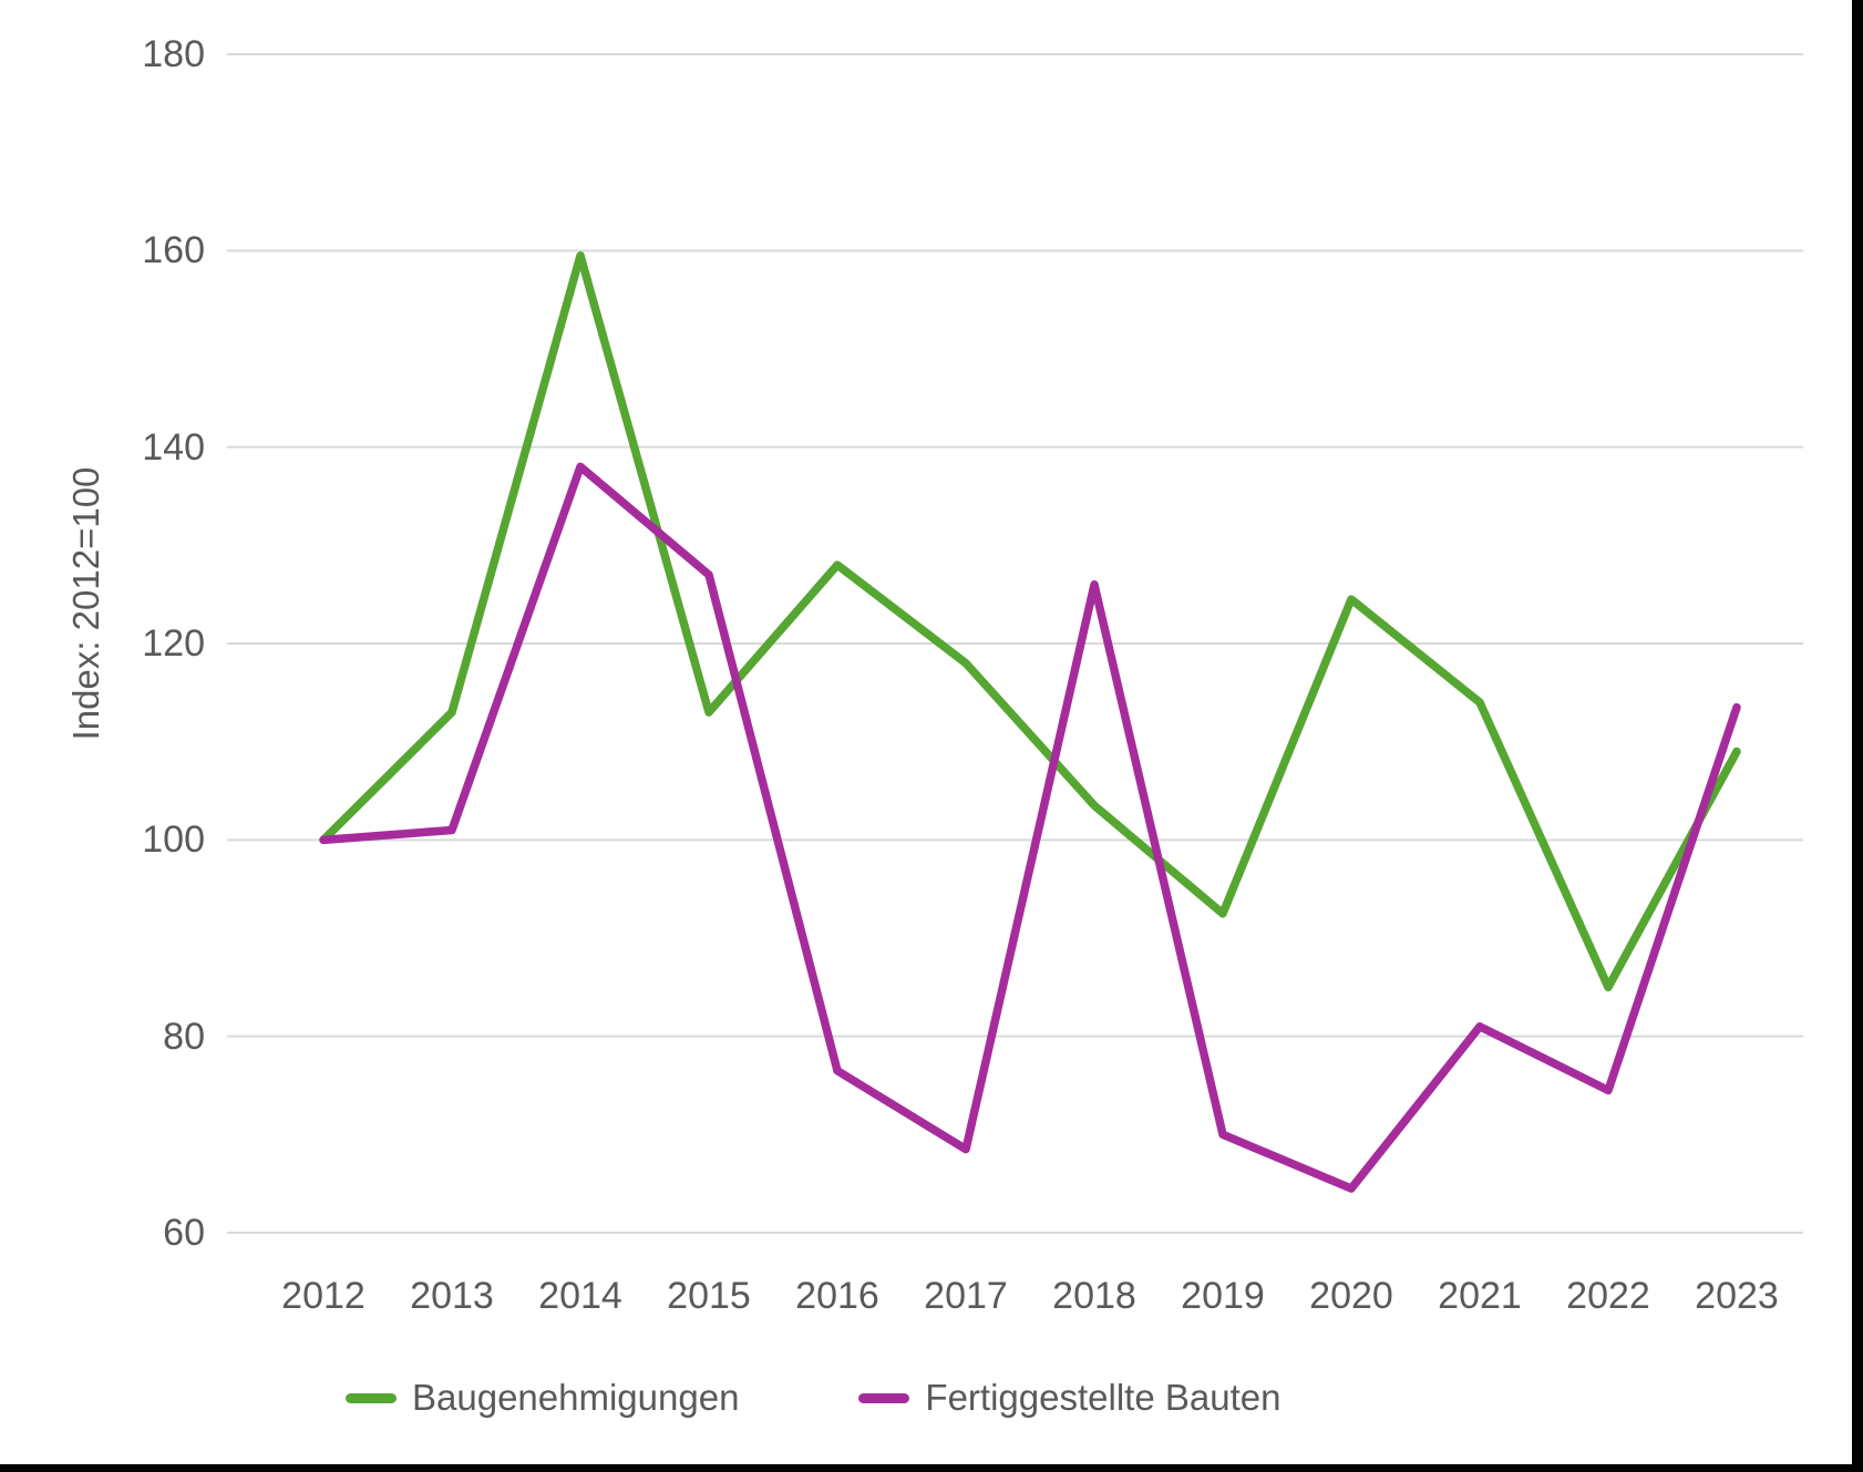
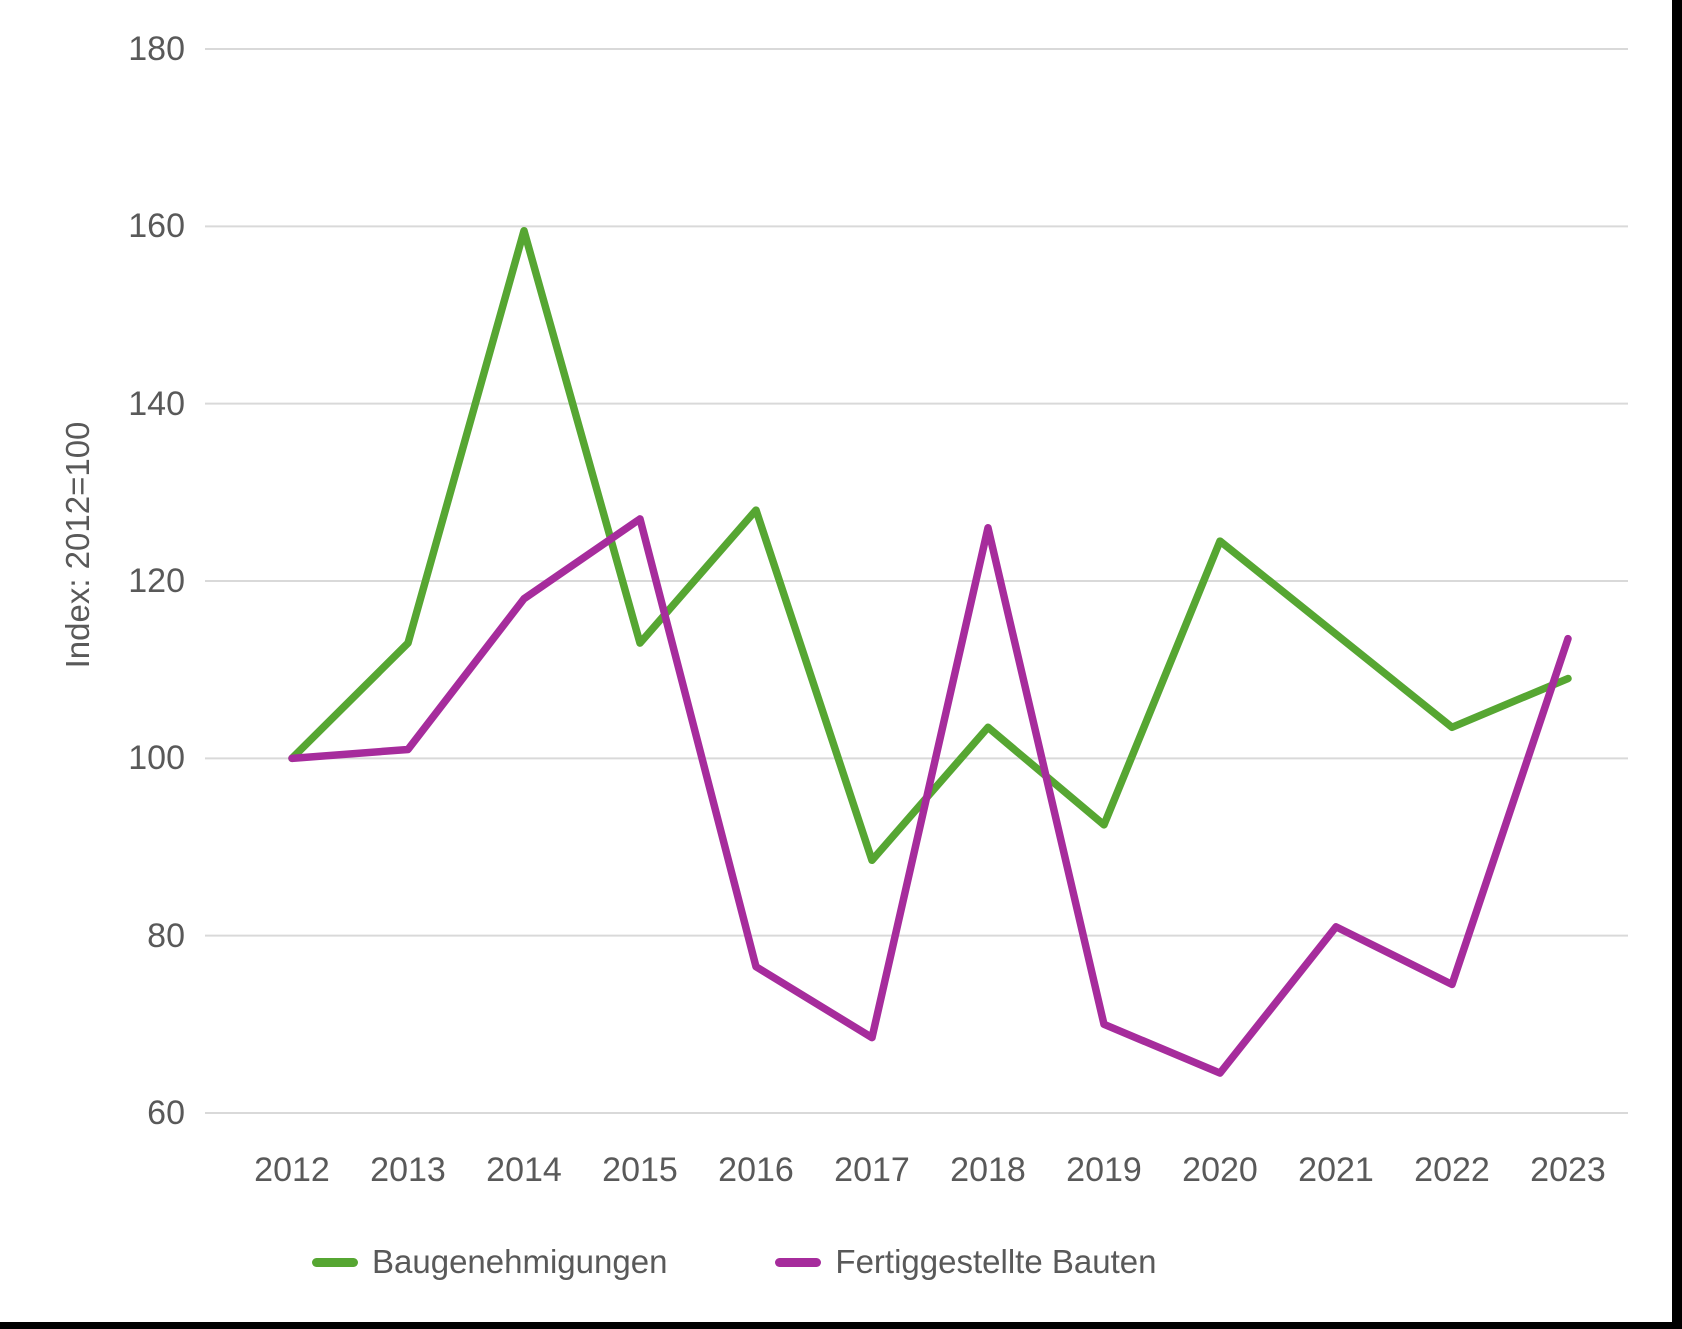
Fertiggestellte Bauten/2014: 138 -> 118
Baugenehmigungen/2017: 118 -> 88
Baugenehmigungen/2022: 85 -> 104
